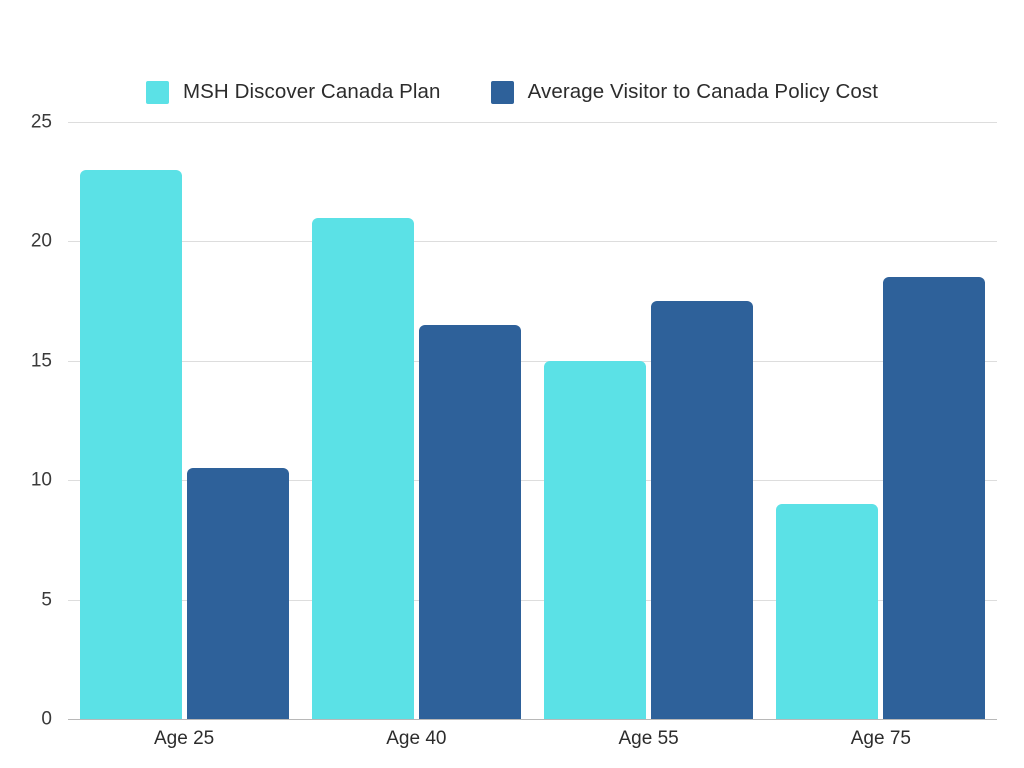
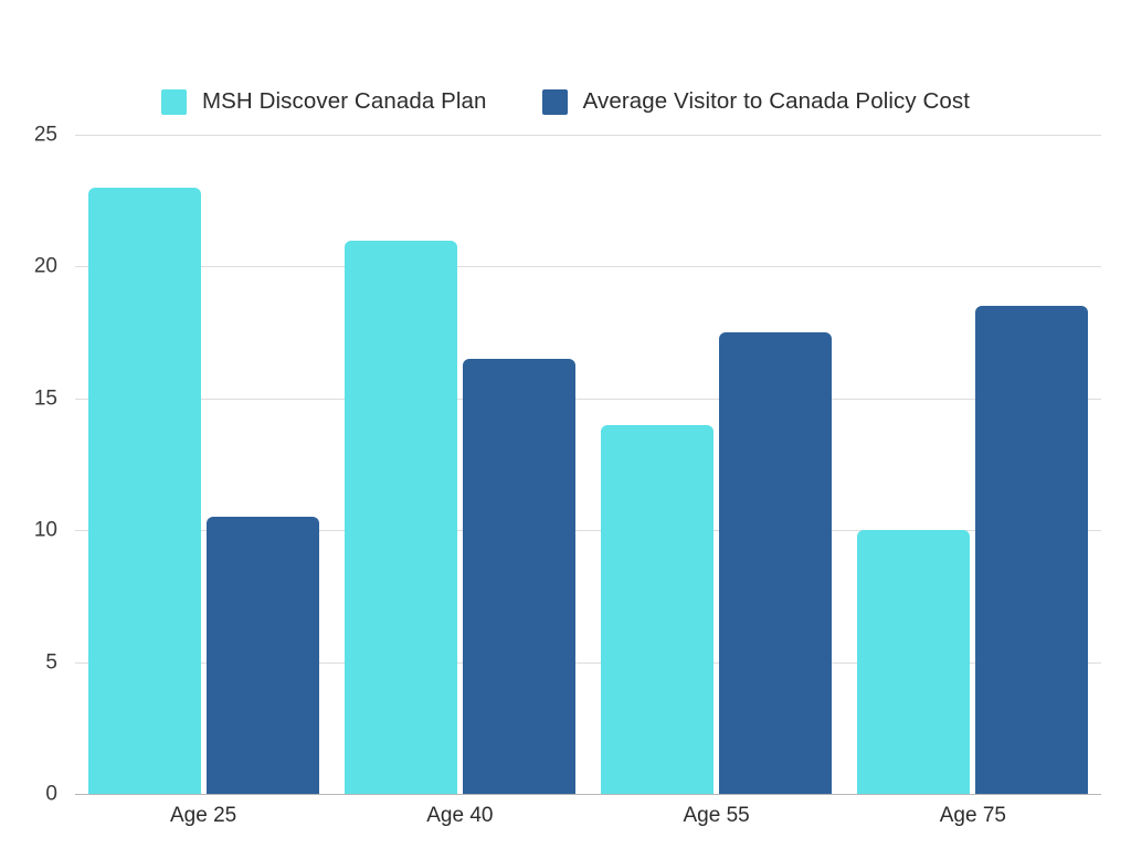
MSH Discover Canada Plan/Age 55: 15 -> 14
MSH Discover Canada Plan/Age 75: 9 -> 10
